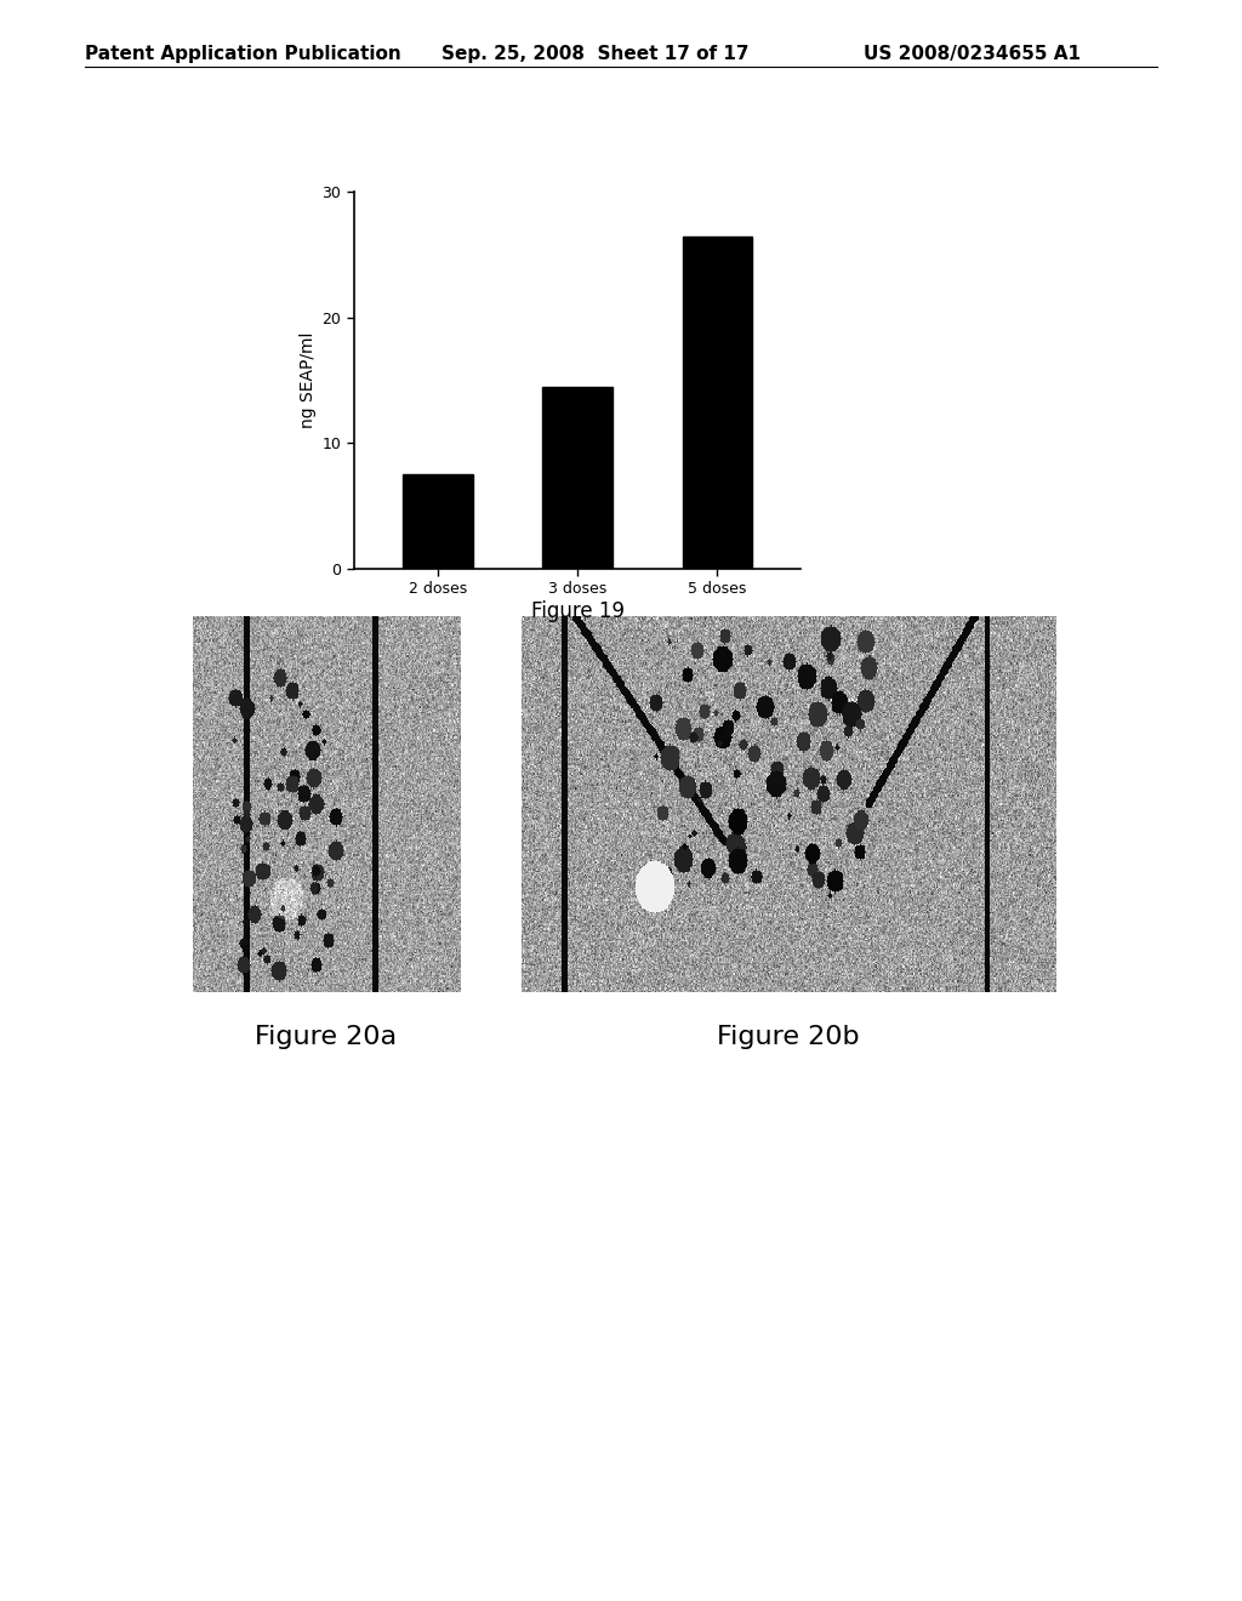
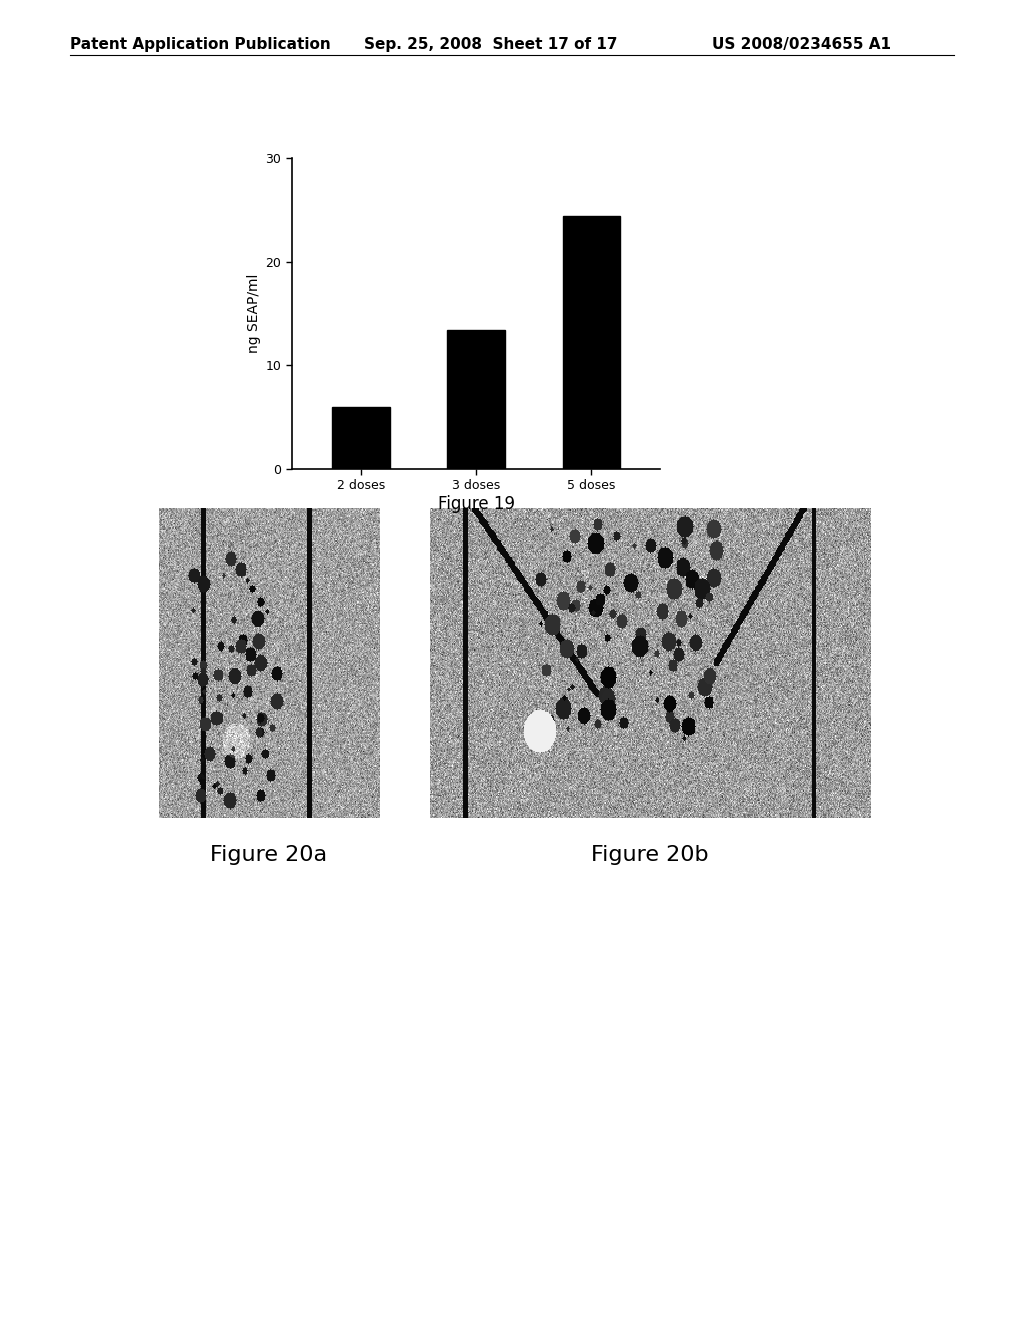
2 doses: 7.5 -> 6.0
3 doses: 14.5 -> 13.4
5 doses: 26.5 -> 24.4
